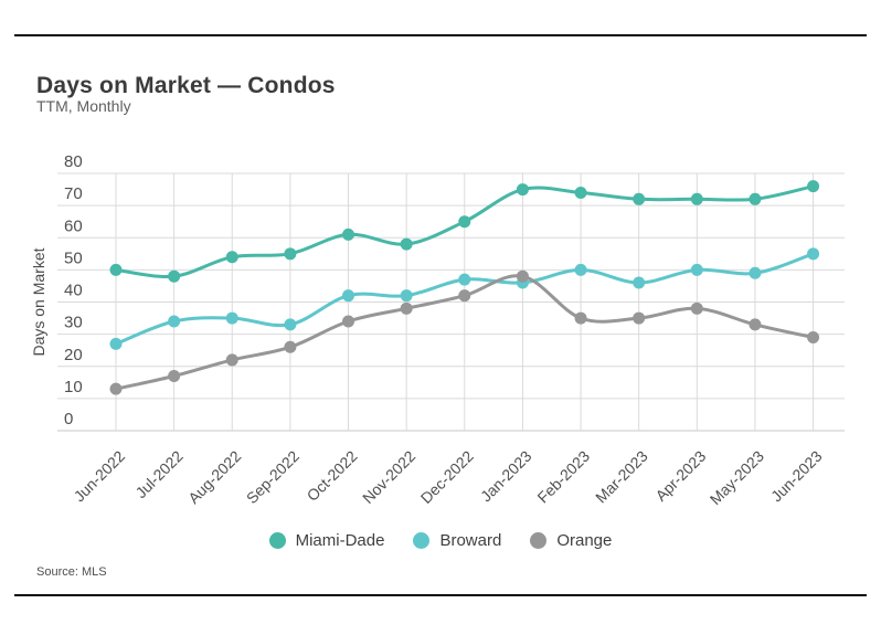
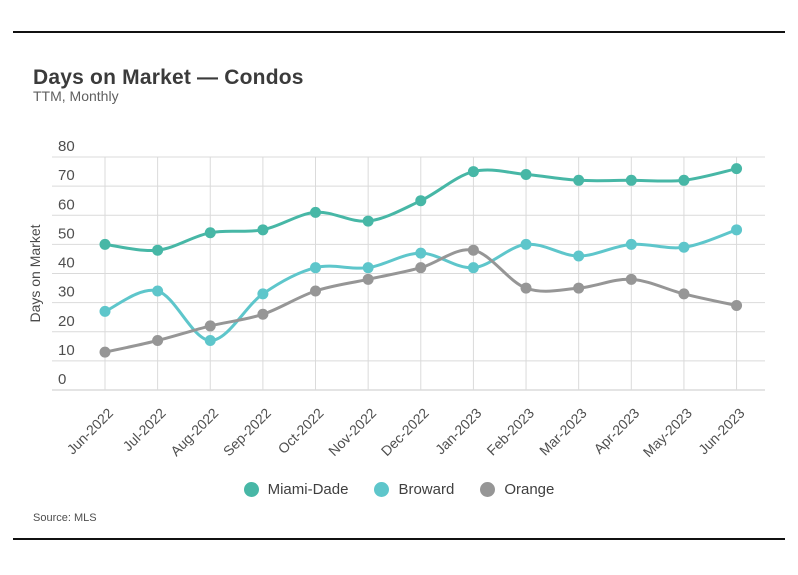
Broward/Aug-2022: 35 -> 17
Broward/Jan-2023: 46 -> 42
